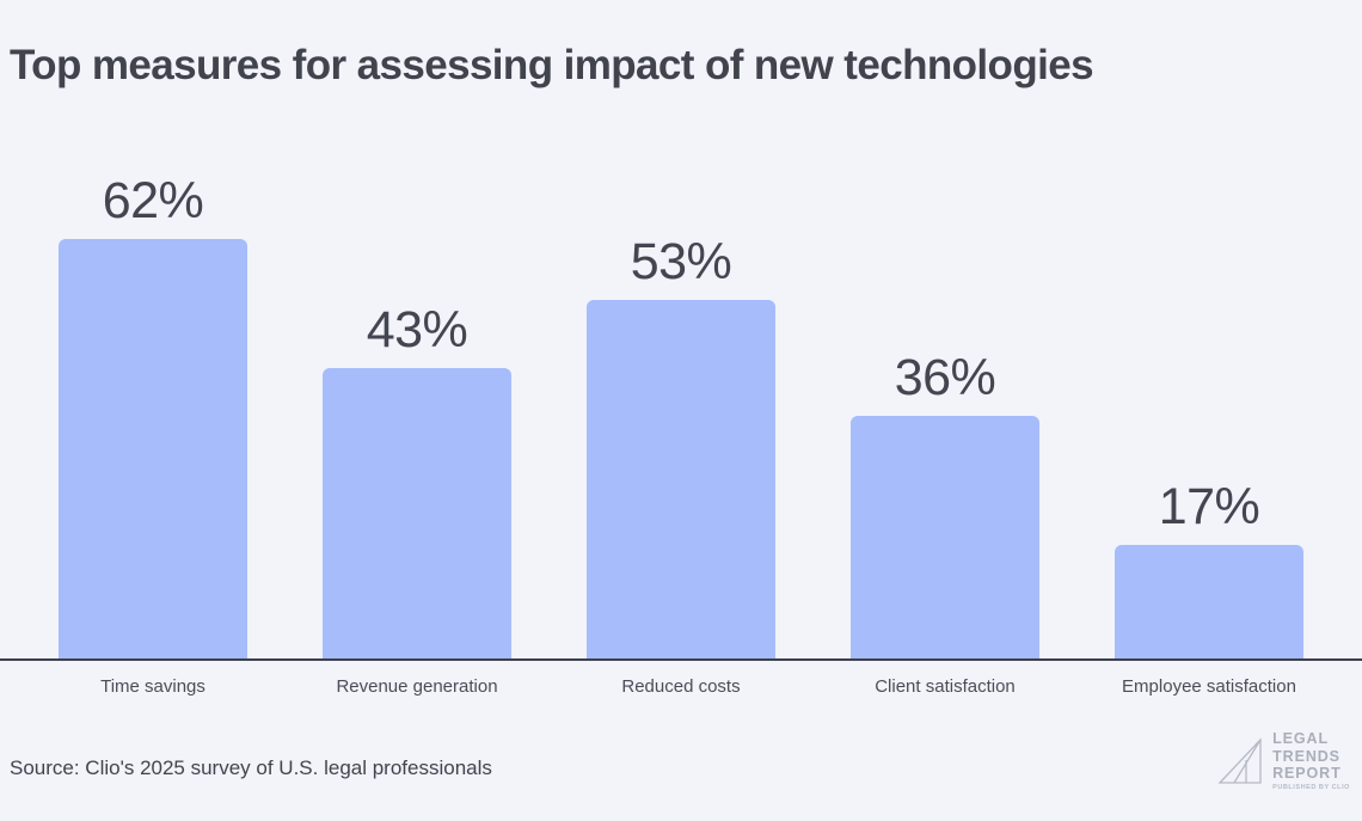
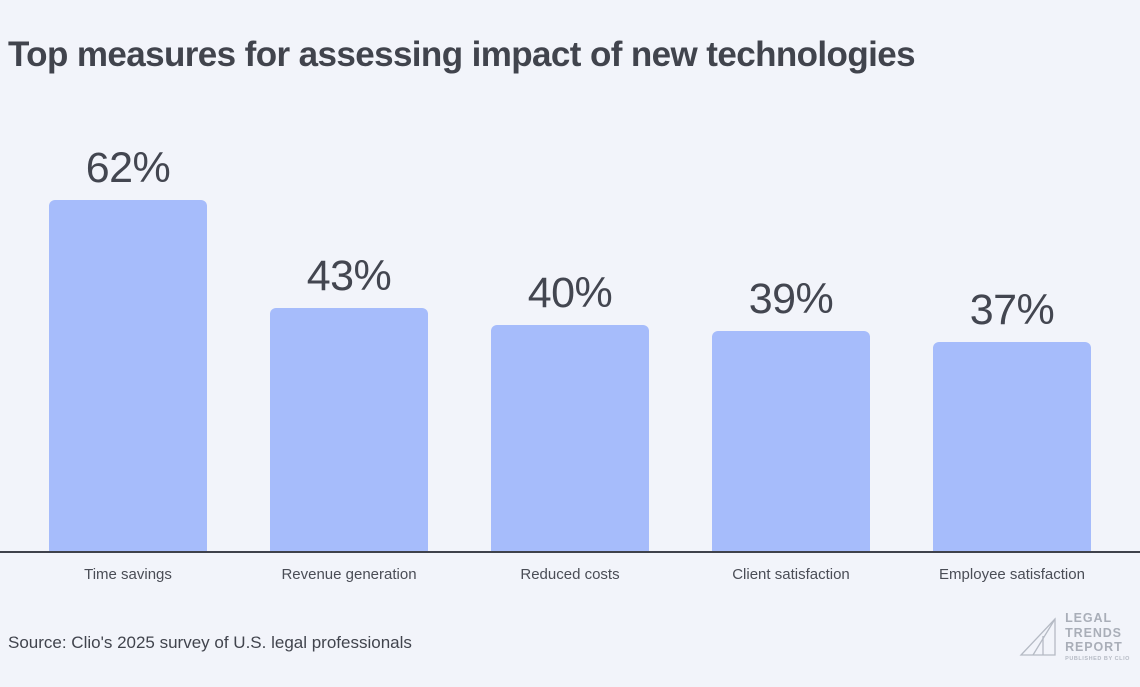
Reduced costs: 53% -> 40%
Client satisfaction: 36% -> 39%
Employee satisfaction: 17% -> 37%
